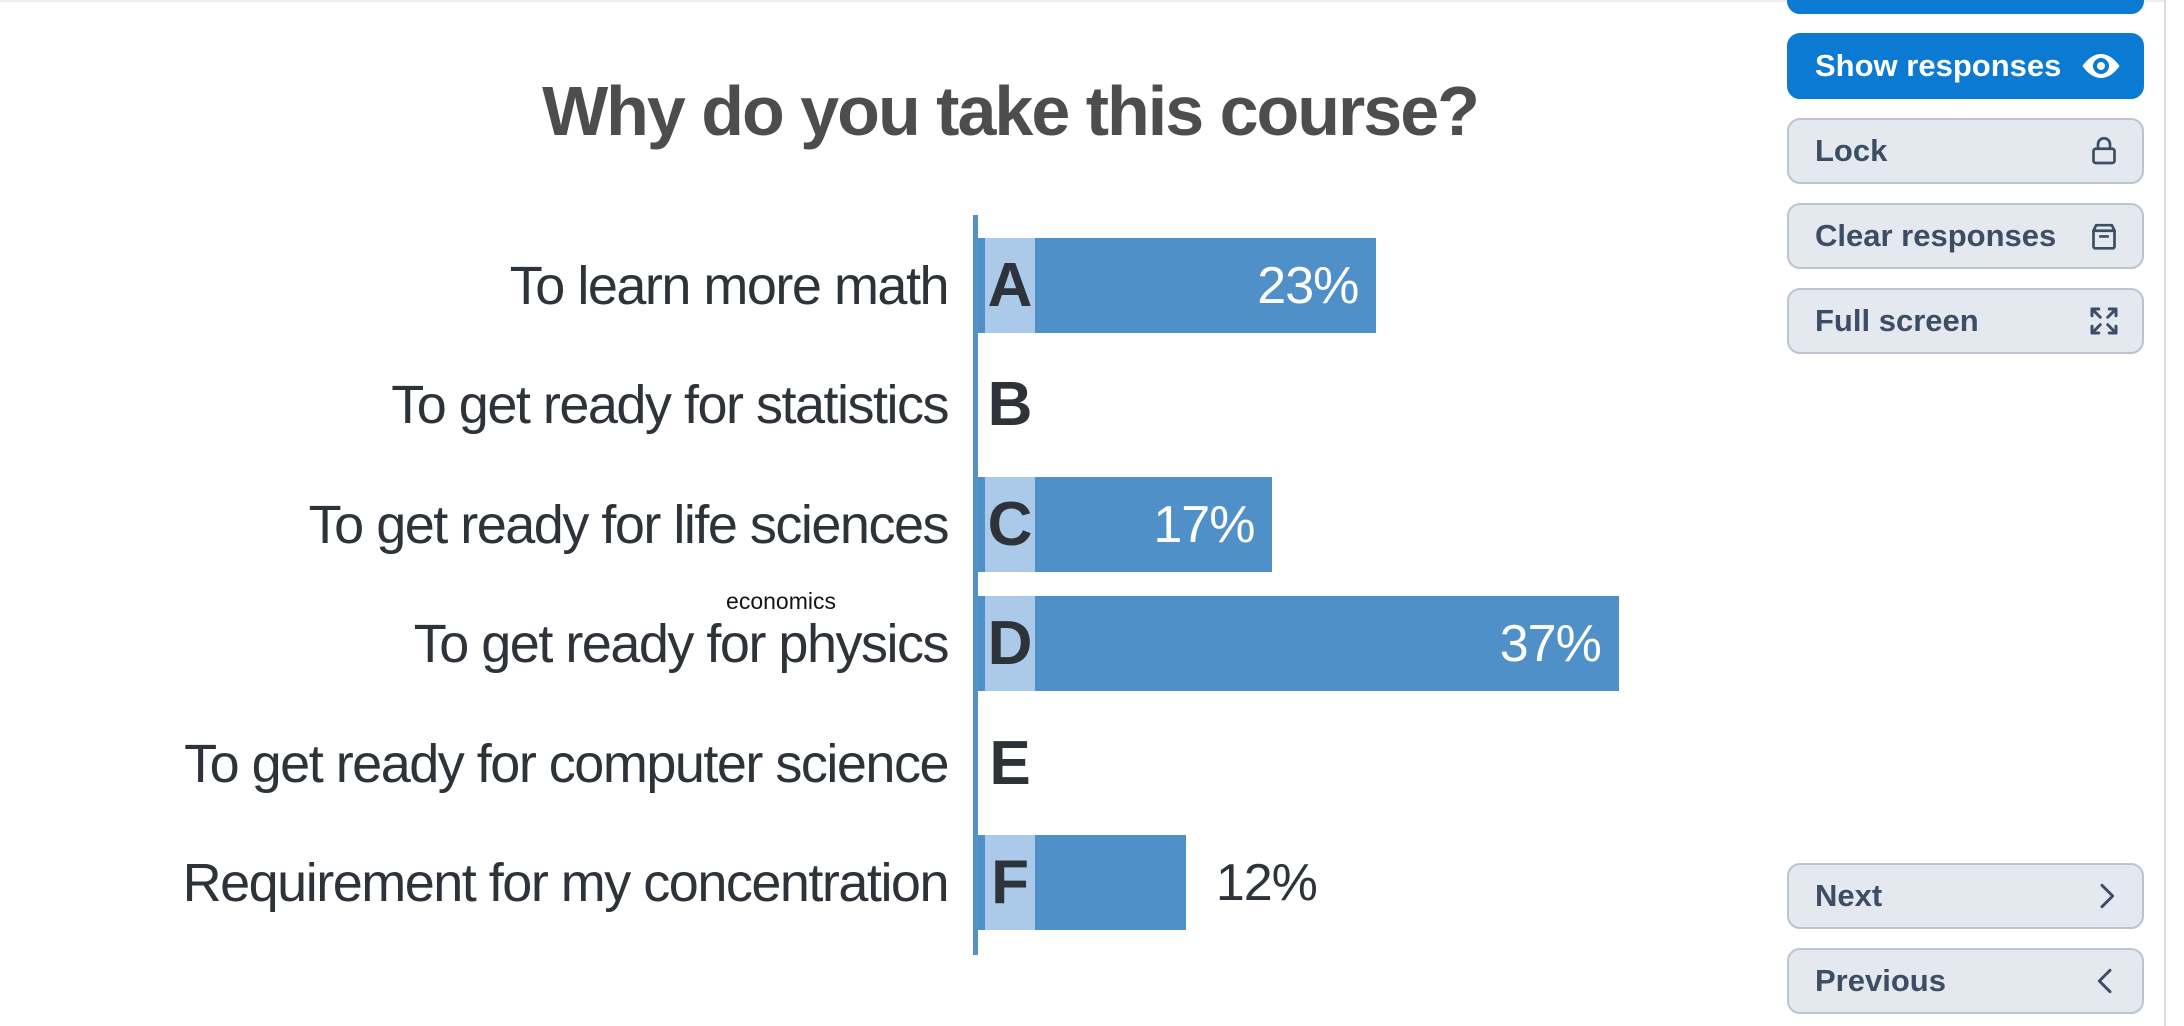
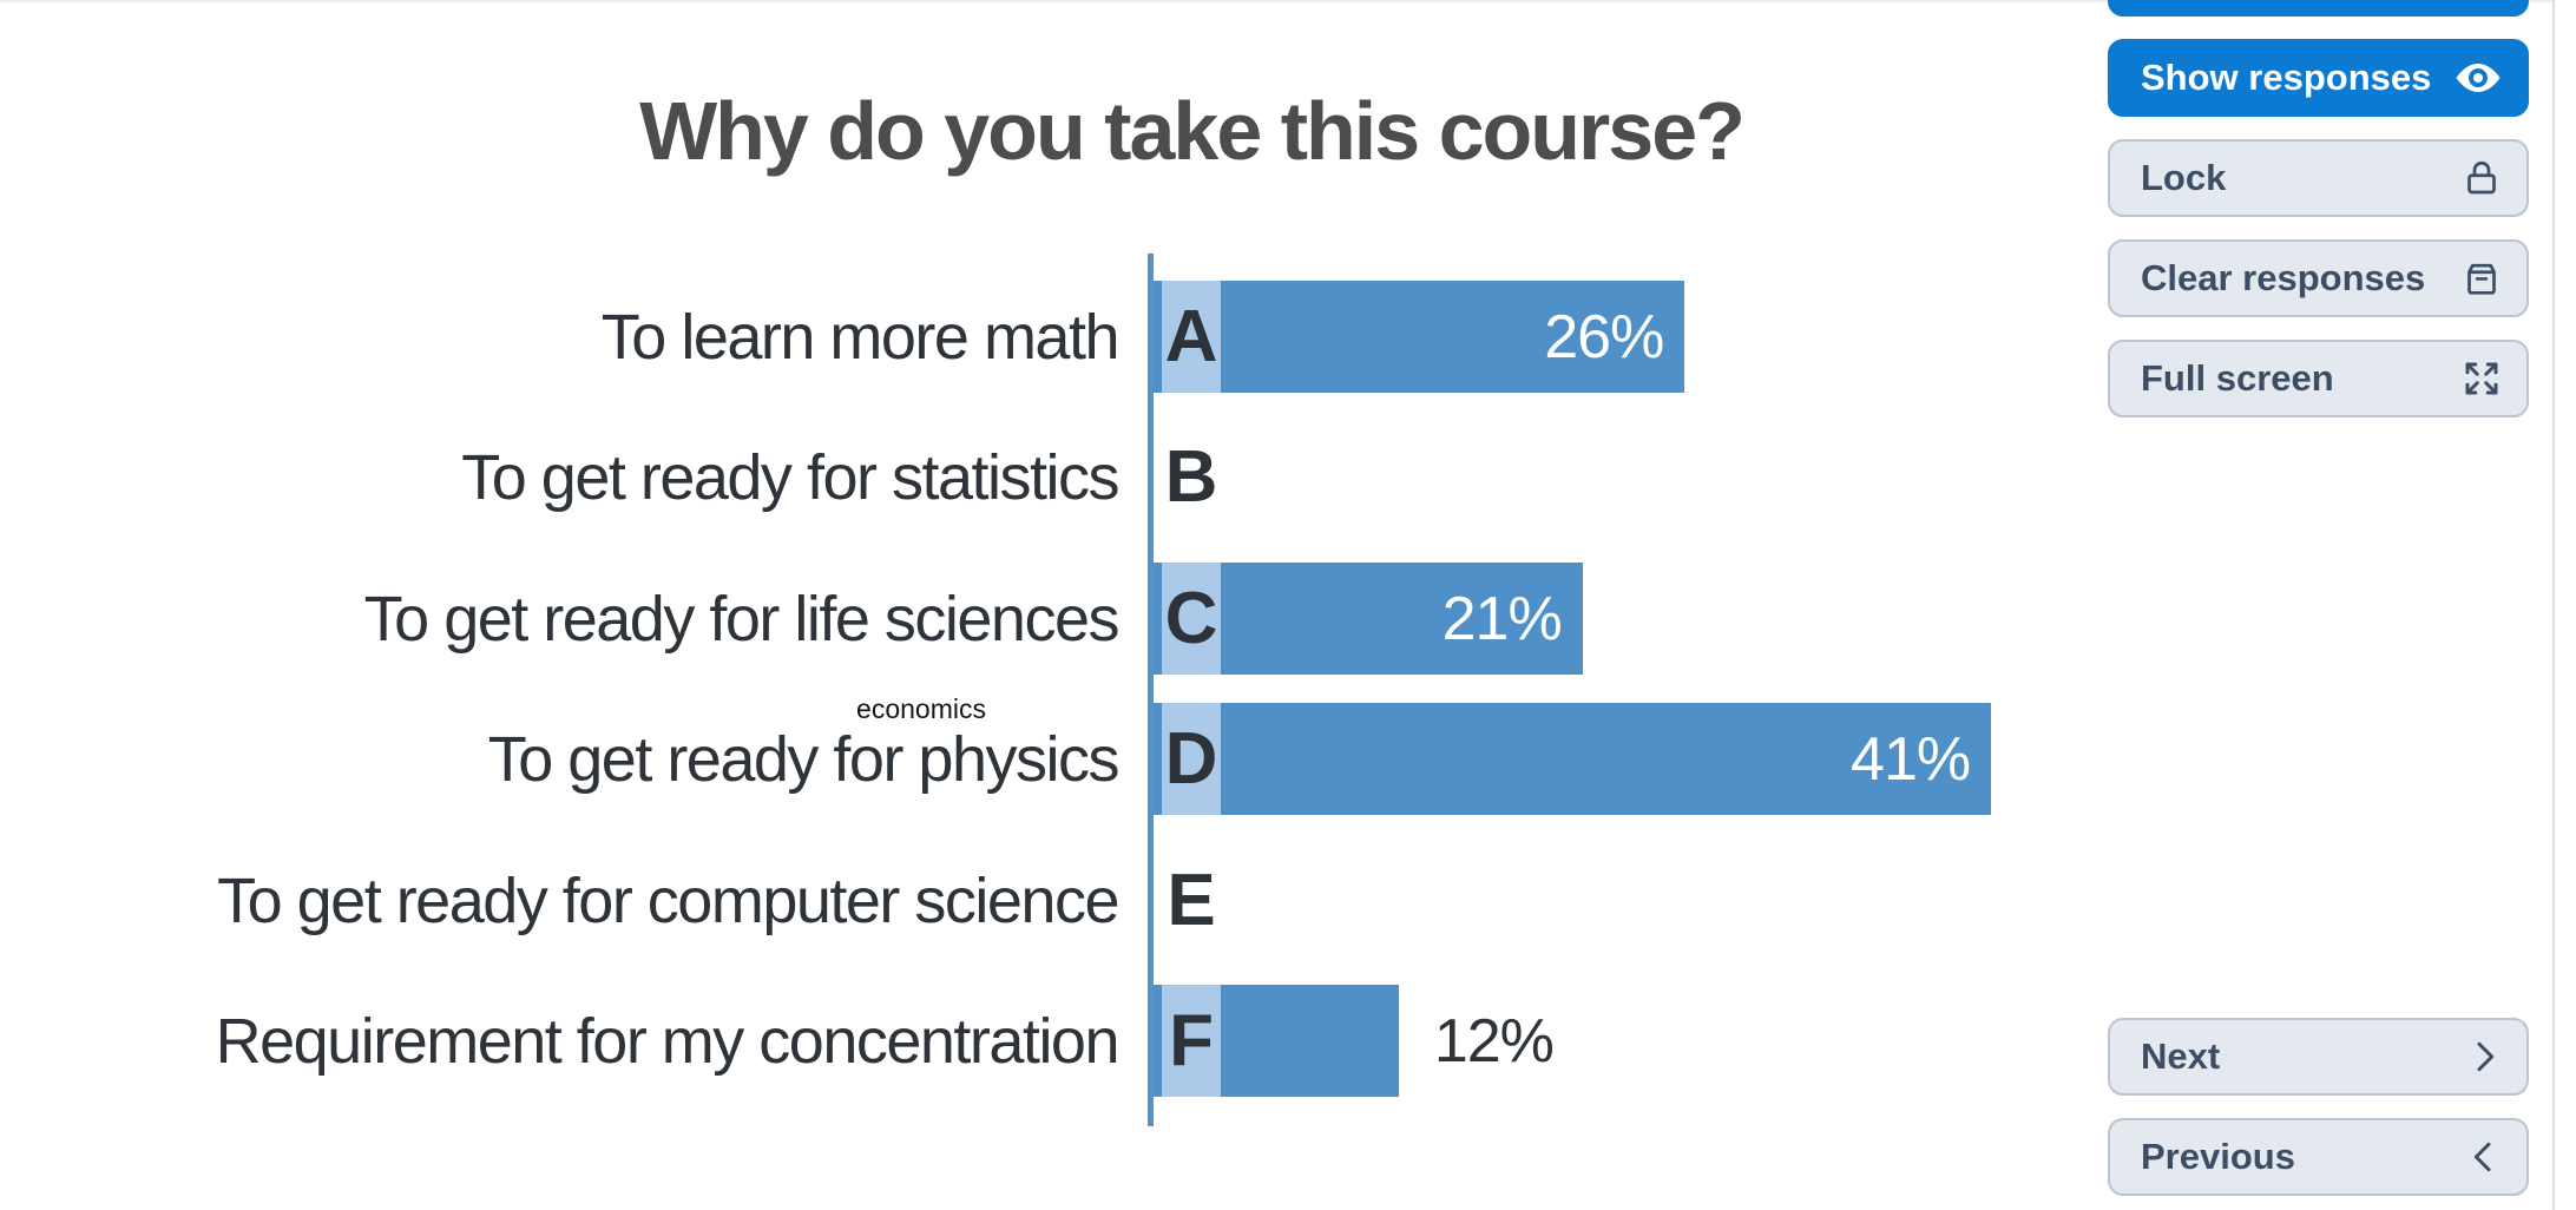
To learn more math: 23% -> 26%
To get ready for life sciences: 17% -> 21%
To get ready for physics: 37% -> 41%
